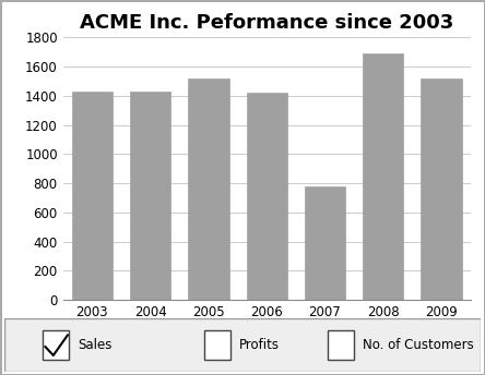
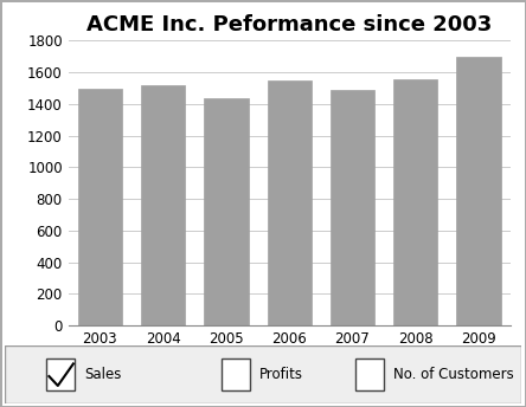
ACME Inc. Peformance since 2003/2003: 1430 -> 1500
ACME Inc. Peformance since 2003/2004: 1430 -> 1520
ACME Inc. Peformance since 2003/2005: 1520 -> 1440
ACME Inc. Peformance since 2003/2006: 1420 -> 1550
ACME Inc. Peformance since 2003/2007: 780 -> 1490
ACME Inc. Peformance since 2003/2008: 1690 -> 1560
ACME Inc. Peformance since 2003/2009: 1520 -> 1700
